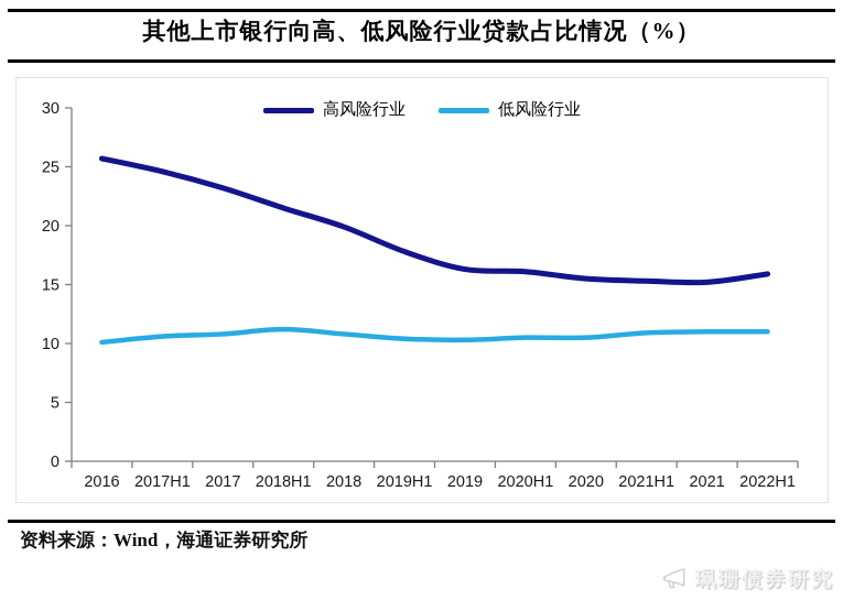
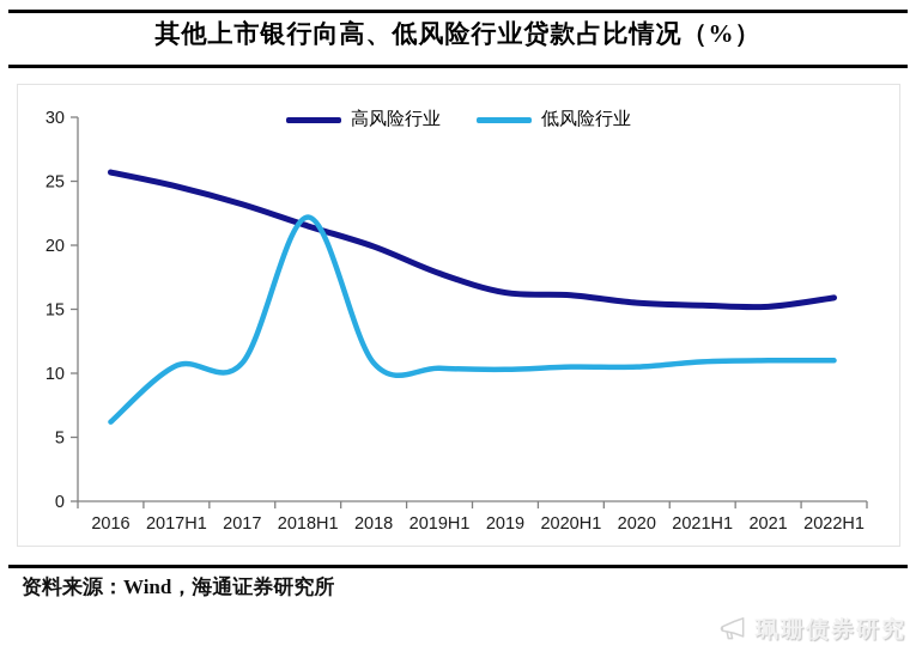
低风险行业/2016: 10.1 -> 6.2
低风险行业/2018H1: 11.2 -> 22.2
